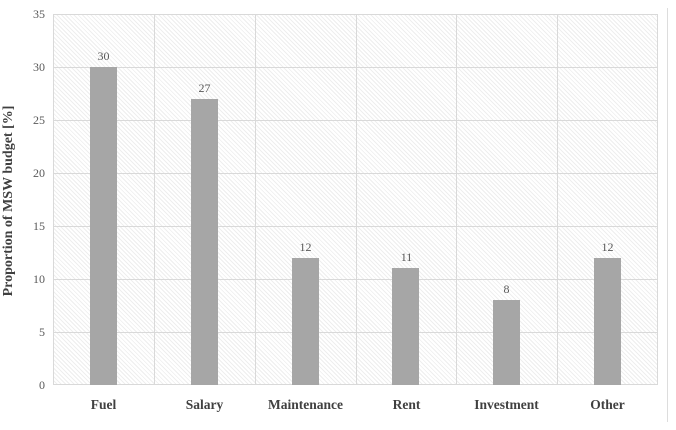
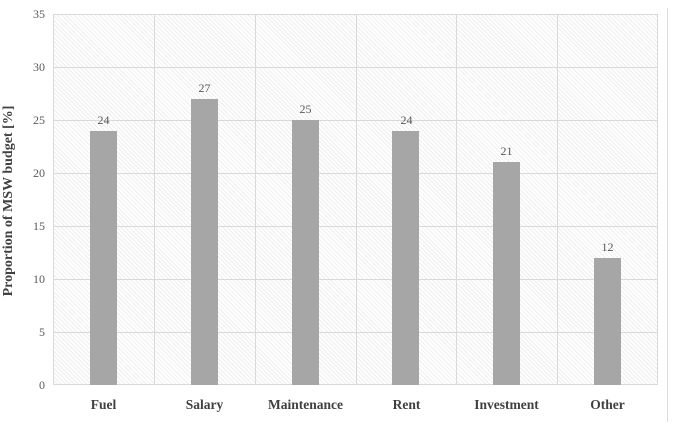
Fuel: 30 -> 24
Maintenance: 12 -> 25
Rent: 11 -> 24
Investment: 8 -> 21
